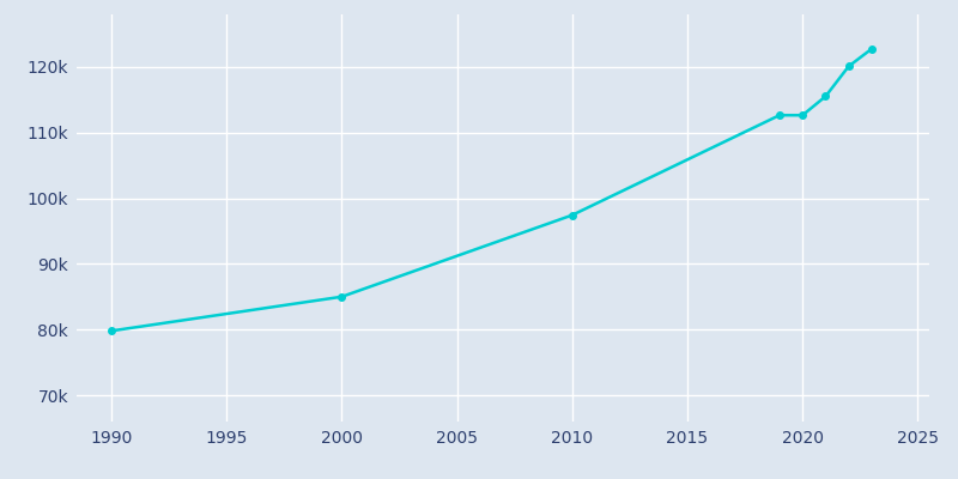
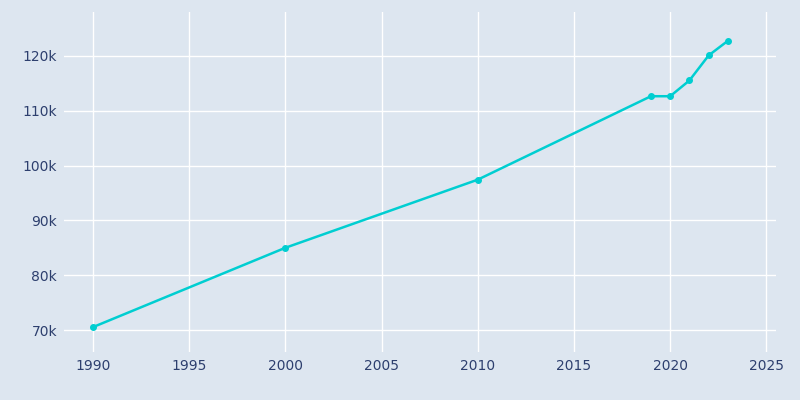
1990: 79.8k -> 70.5k
